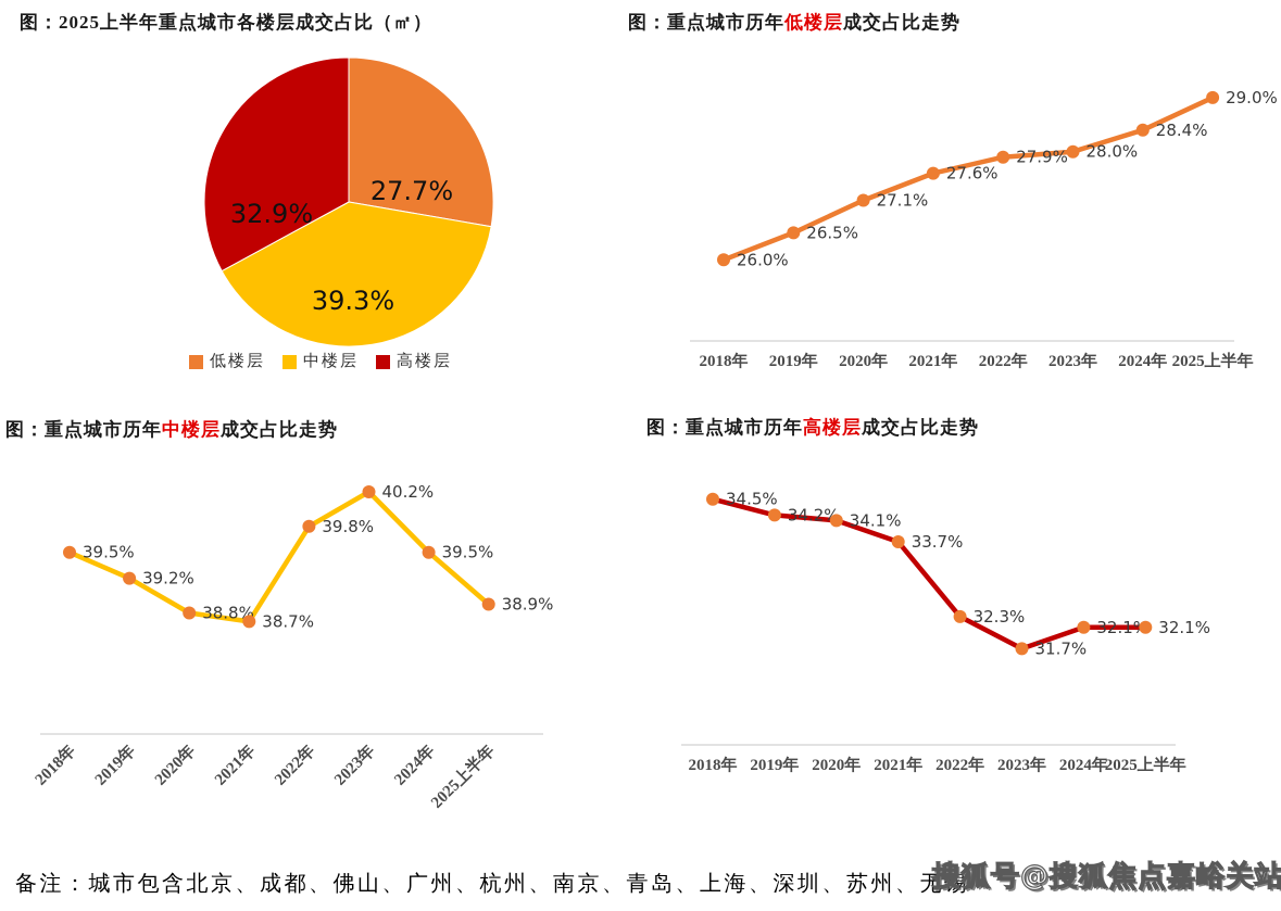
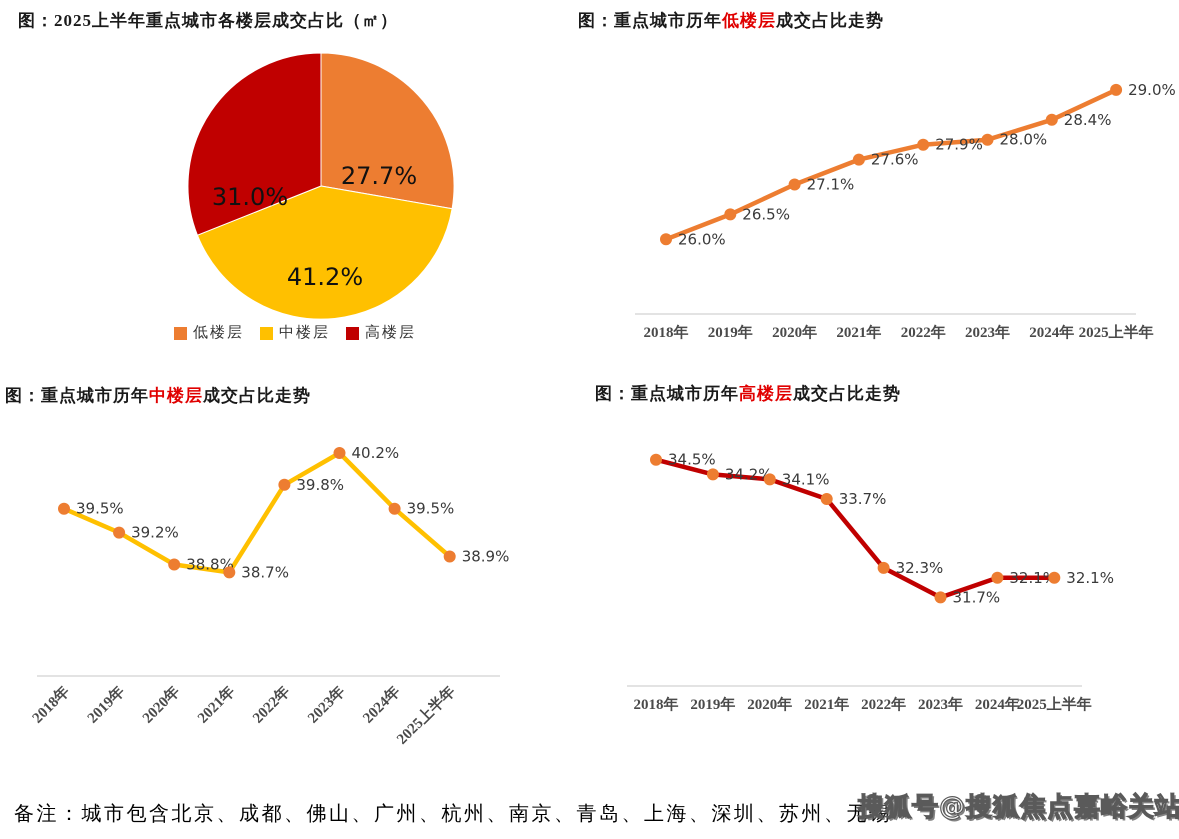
图：2025上半年重点城市各楼层成交占比（㎡）/中楼层: 39.3% -> 41.2%
图：2025上半年重点城市各楼层成交占比（㎡）/高楼层: 32.9% -> 31.0%
